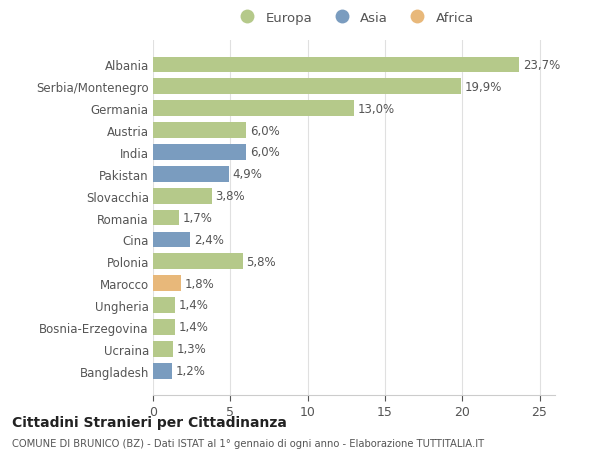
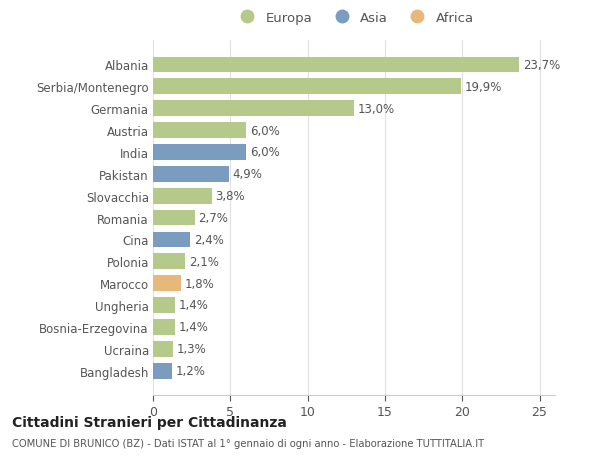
Romania: 1,7% -> 2,7%
Polonia: 5,8% -> 2,1%
